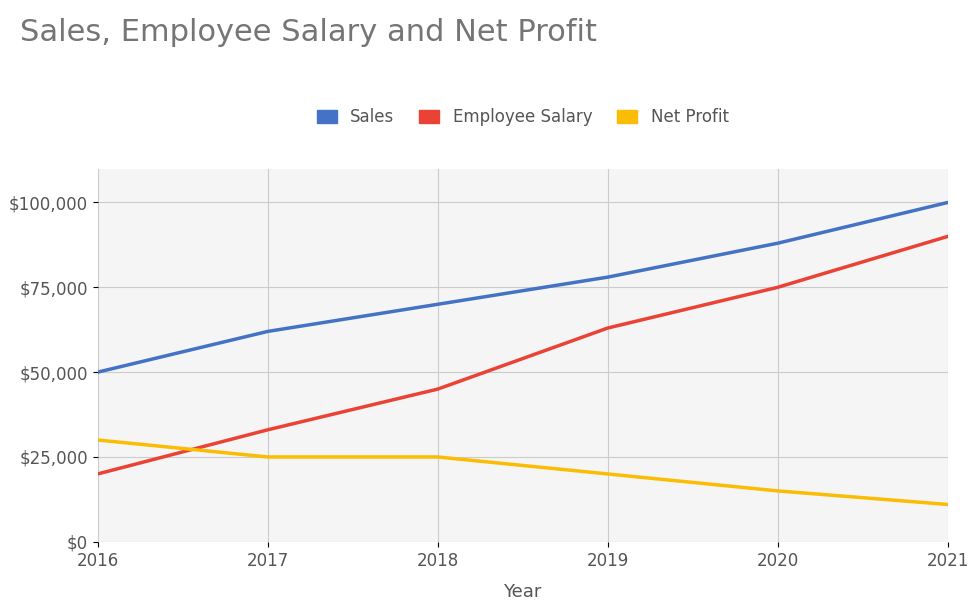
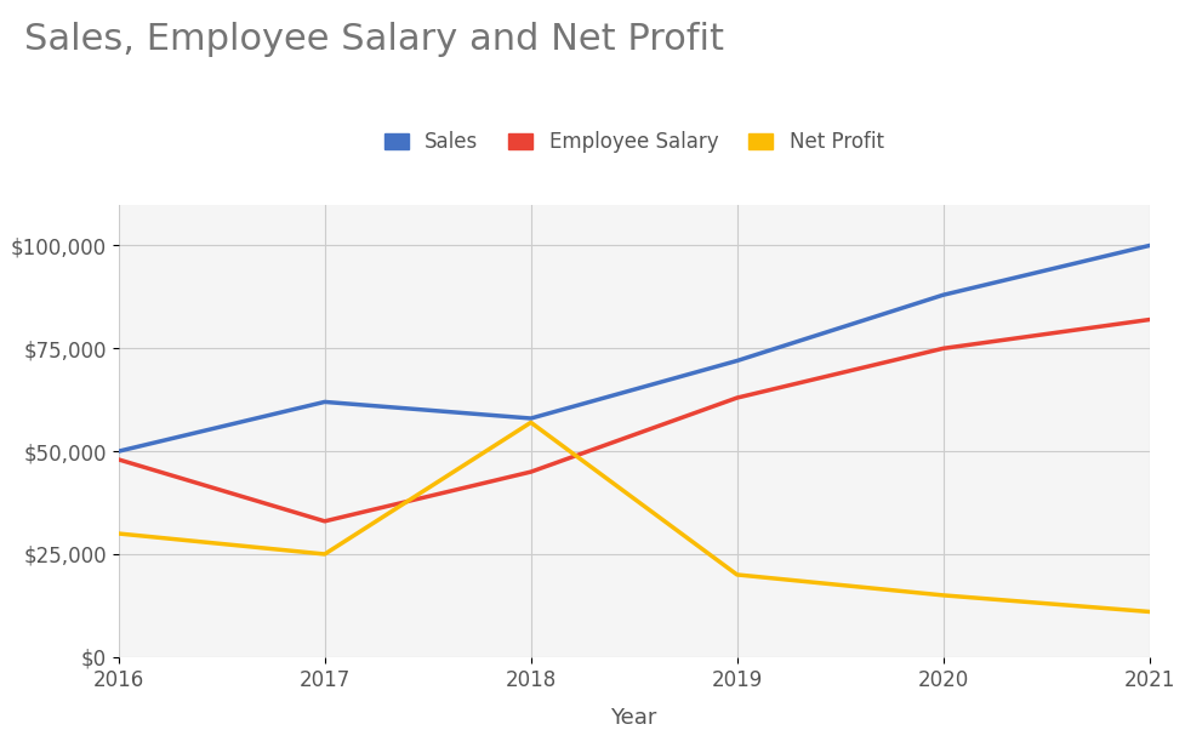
Employee Salary/2016: $20,000 -> $48,000
Sales/2018: $70,000 -> $58,000
Net Profit/2018: $25,000 -> $57,000
Sales/2019: $78,000 -> $72,000
Employee Salary/2021: $90,000 -> $82,000
